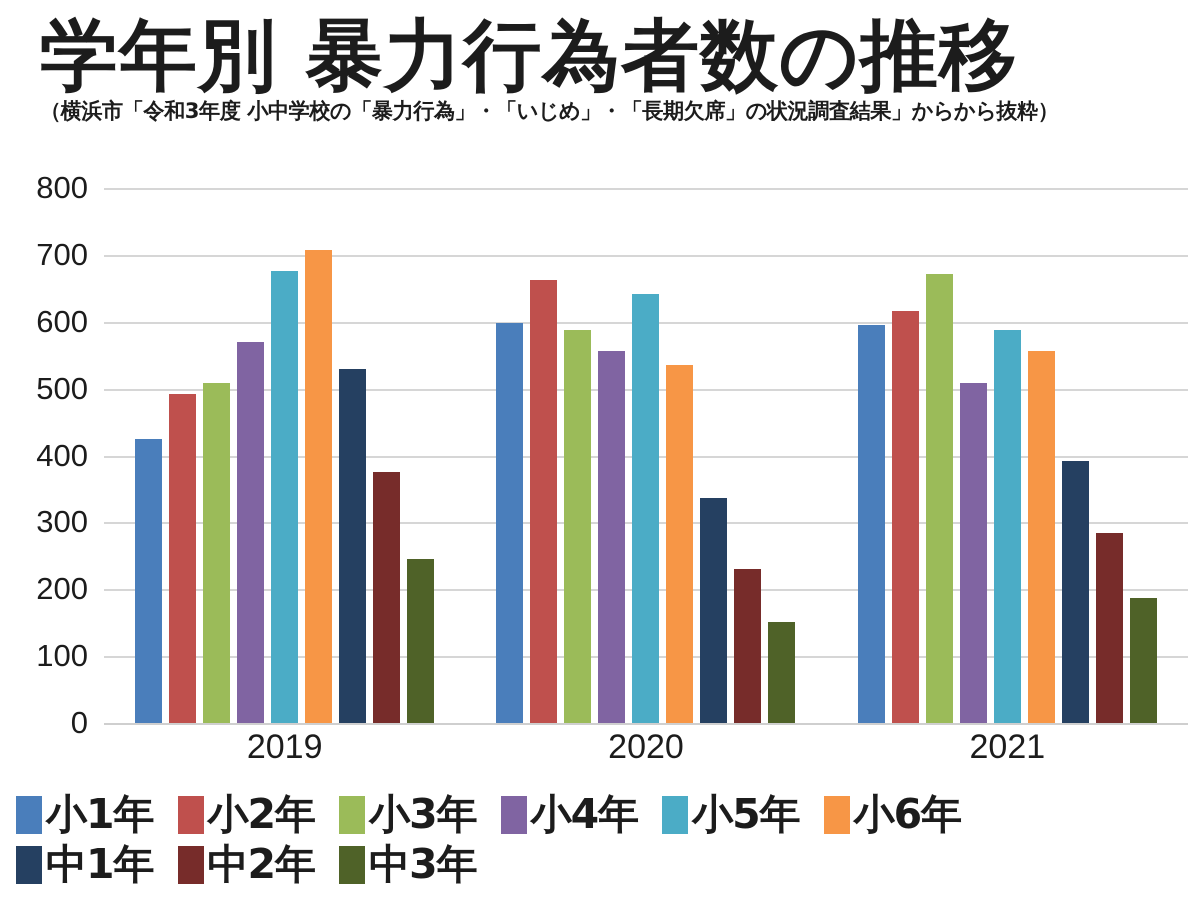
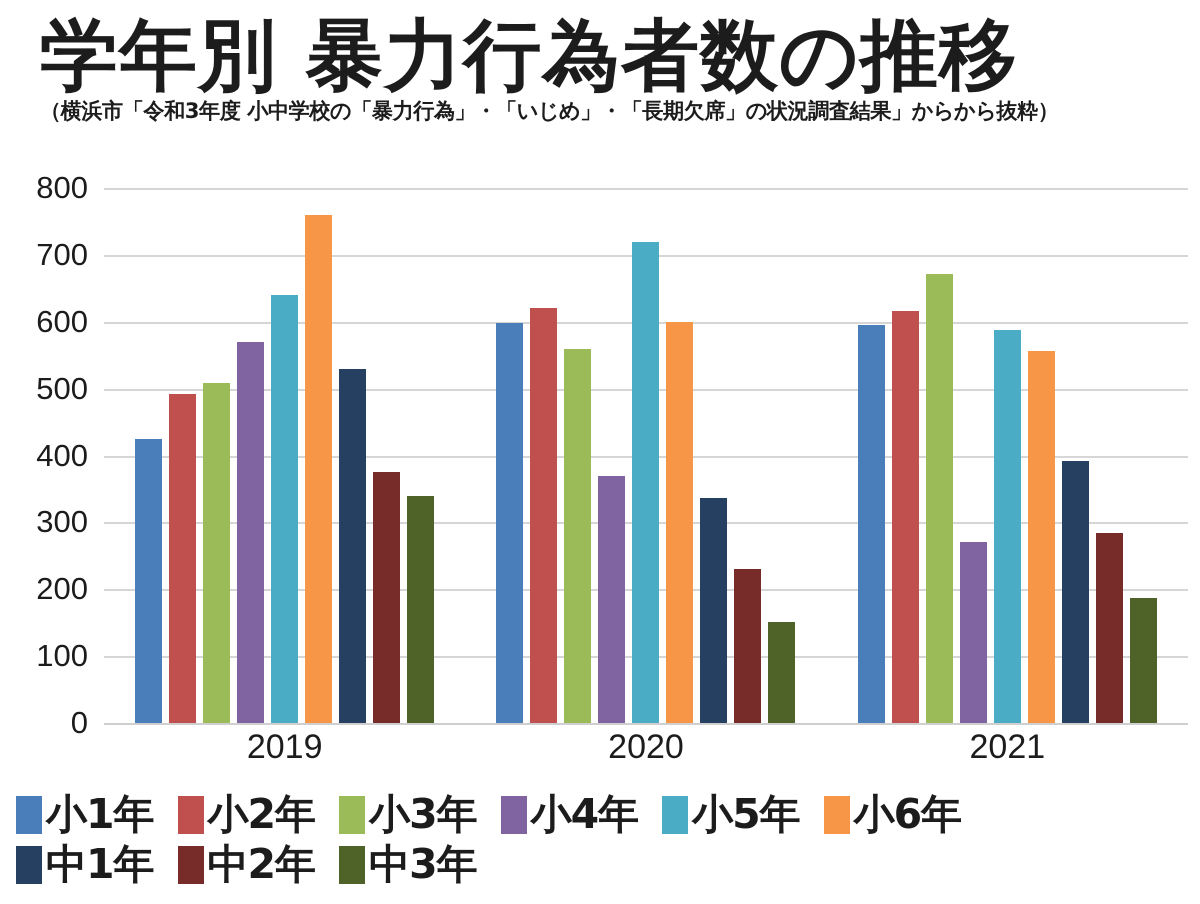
小5年/2019: 680 -> 640
小6年/2019: 710 -> 760
中3年/2019: 240 -> 340
小2年/2020: 660 -> 620
小3年/2020: 590 -> 560
小4年/2020: 560 -> 370
小5年/2020: 640 -> 720
小6年/2020: 540 -> 600
小4年/2021: 510 -> 270
